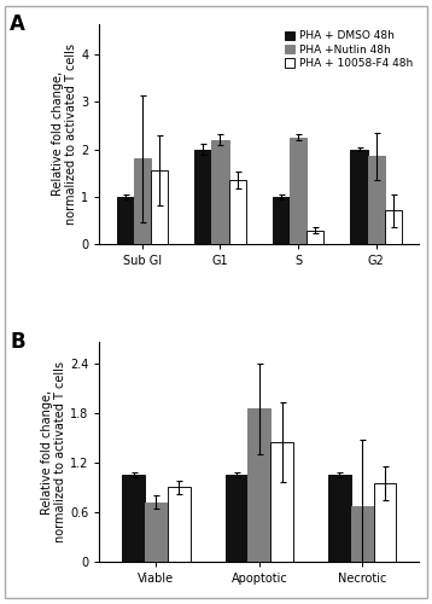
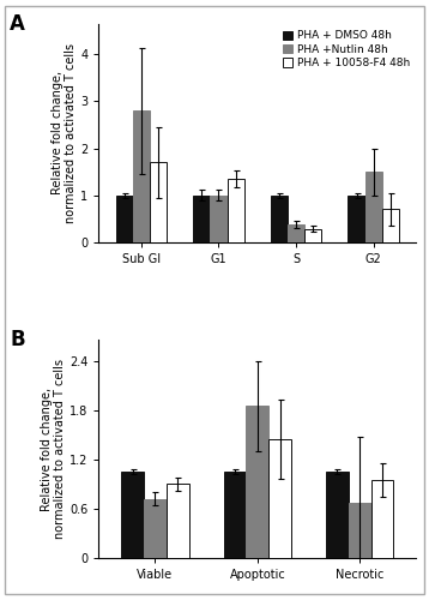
PHA +Nutlin 48h/Sub GI: 1.80 -> 2.80
PHA + 10058-F4 48h/Sub GI: 1.55 -> 1.70
PHA + DMSO 48h/G1: 2 -> 1
PHA +Nutlin 48h/G1: 2.20 -> 1.00
PHA +Nutlin 48h/S: 2.25 -> 0.37
PHA + DMSO 48h/G2: 2 -> 1
PHA +Nutlin 48h/G2: 1.85 -> 1.50
